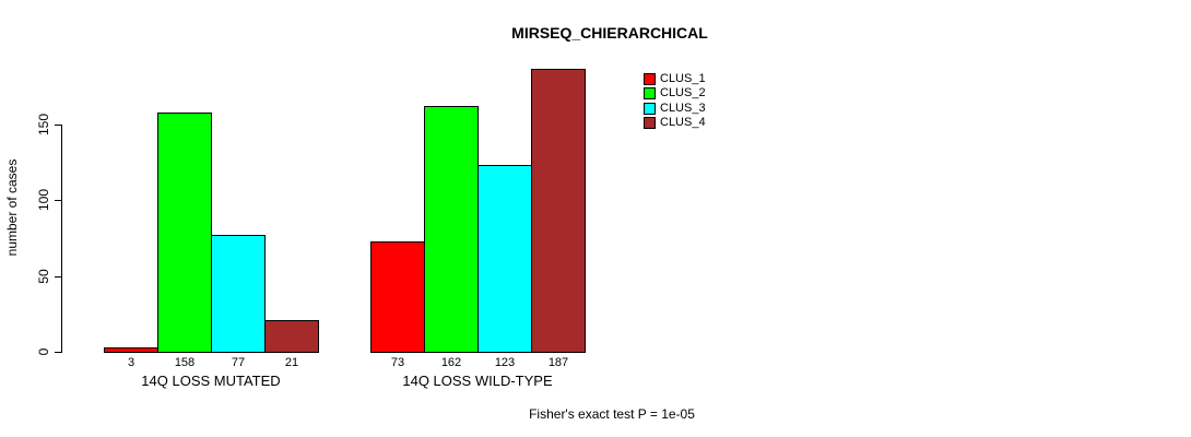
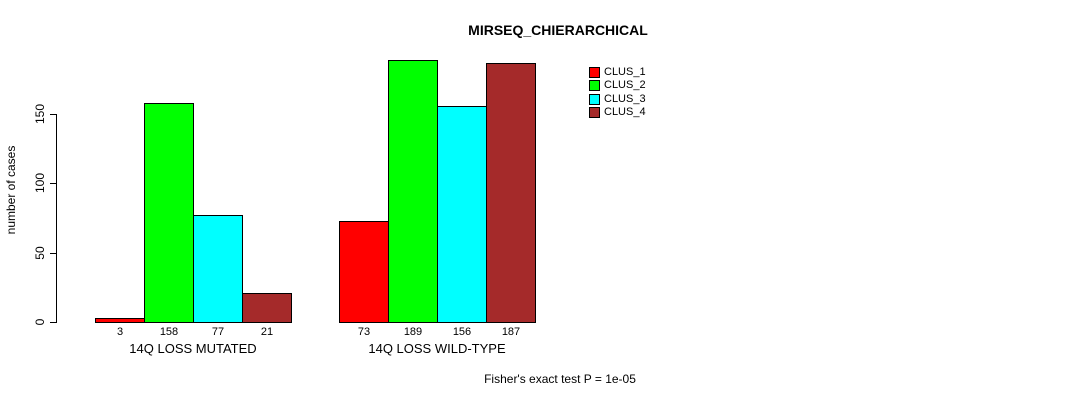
CLUS_2/14Q LOSS WILD-TYPE: 162 -> 189
CLUS_3/14Q LOSS WILD-TYPE: 123 -> 156
